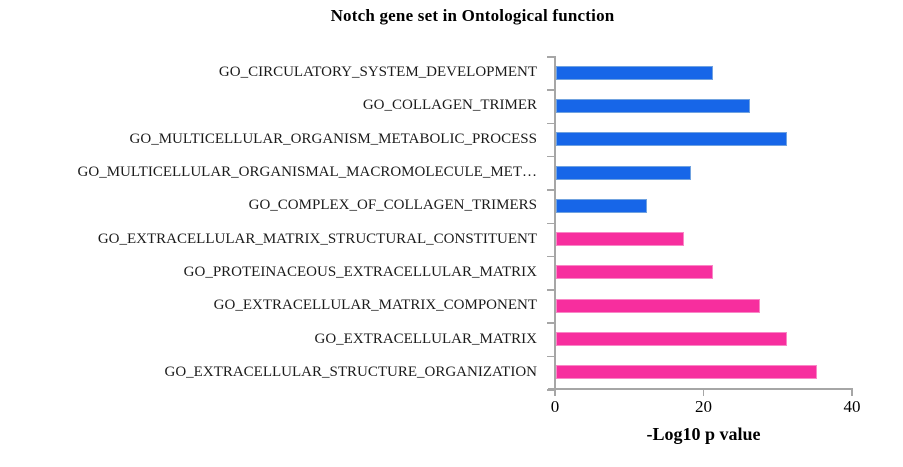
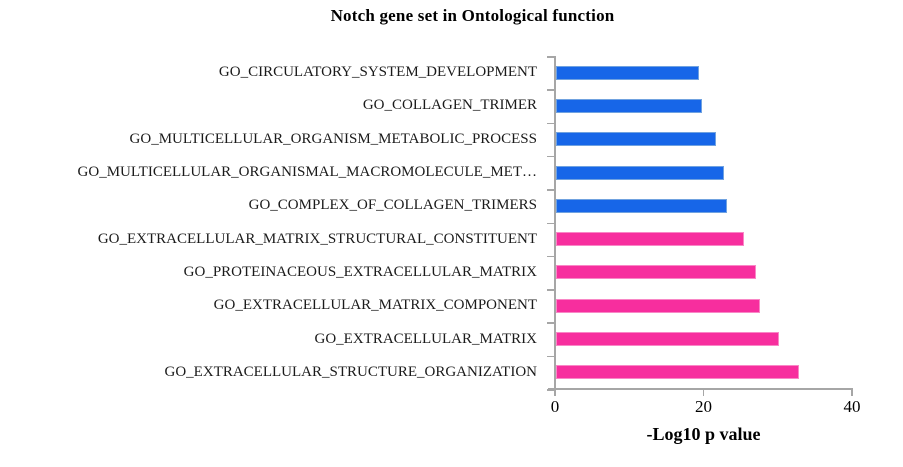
GO_CIRCULATORY_SYSTEM_DEVELOPMENT: 21 -> 19
GO_COLLAGEN_TRIMER: 26 -> 20
GO_MULTICELLULAR_ORGANISM_METABOLIC_PROCESS: 31 -> 21
GO_MULTICELLULAR_ORGANISMAL_MACROMOLECULE_MET…: 18 -> 22
GO_COMPLEX_OF_COLLAGEN_TRIMERS: 12 -> 23
GO_EXTRACELLULAR_MATRIX_STRUCTURAL_CONSTITUENT: 17 -> 25
GO_PROTEINACEOUS_EXTRACELLULAR_MATRIX: 21 -> 27
GO_EXTRACELLULAR_MATRIX: 31 -> 30
GO_EXTRACELLULAR_STRUCTURE_ORGANIZATION: 35 -> 32
